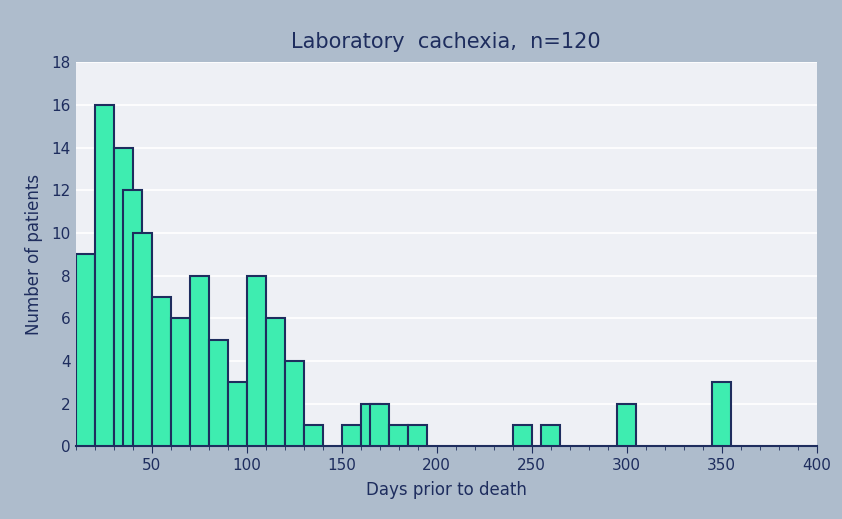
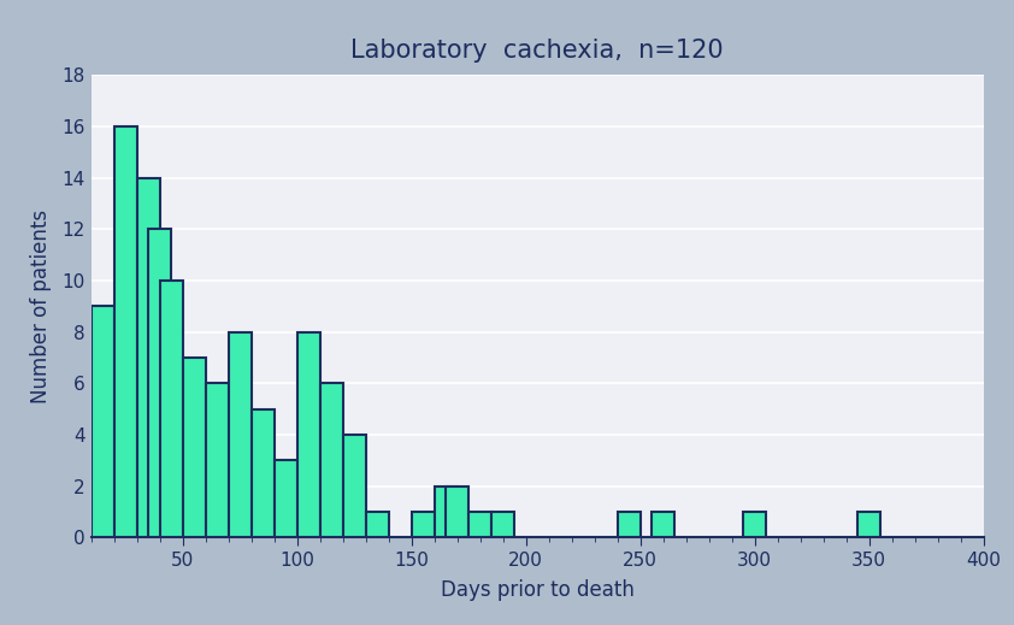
300: 2 -> 1
350: 3 -> 1
